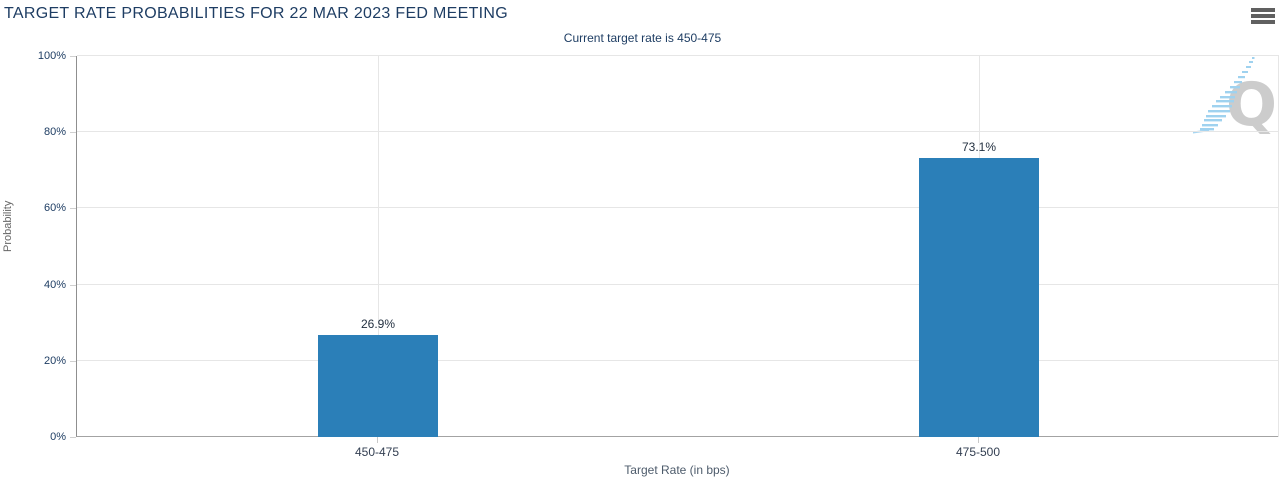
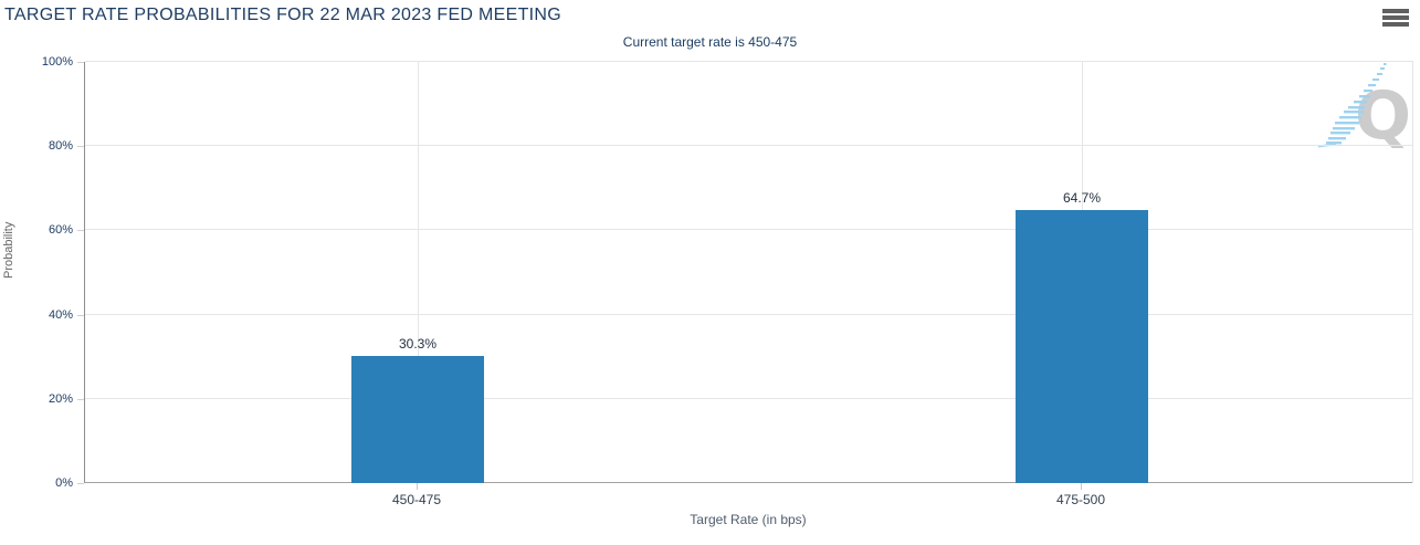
450-475: 26.9% -> 30.3%
475-500: 73.1% -> 64.7%
